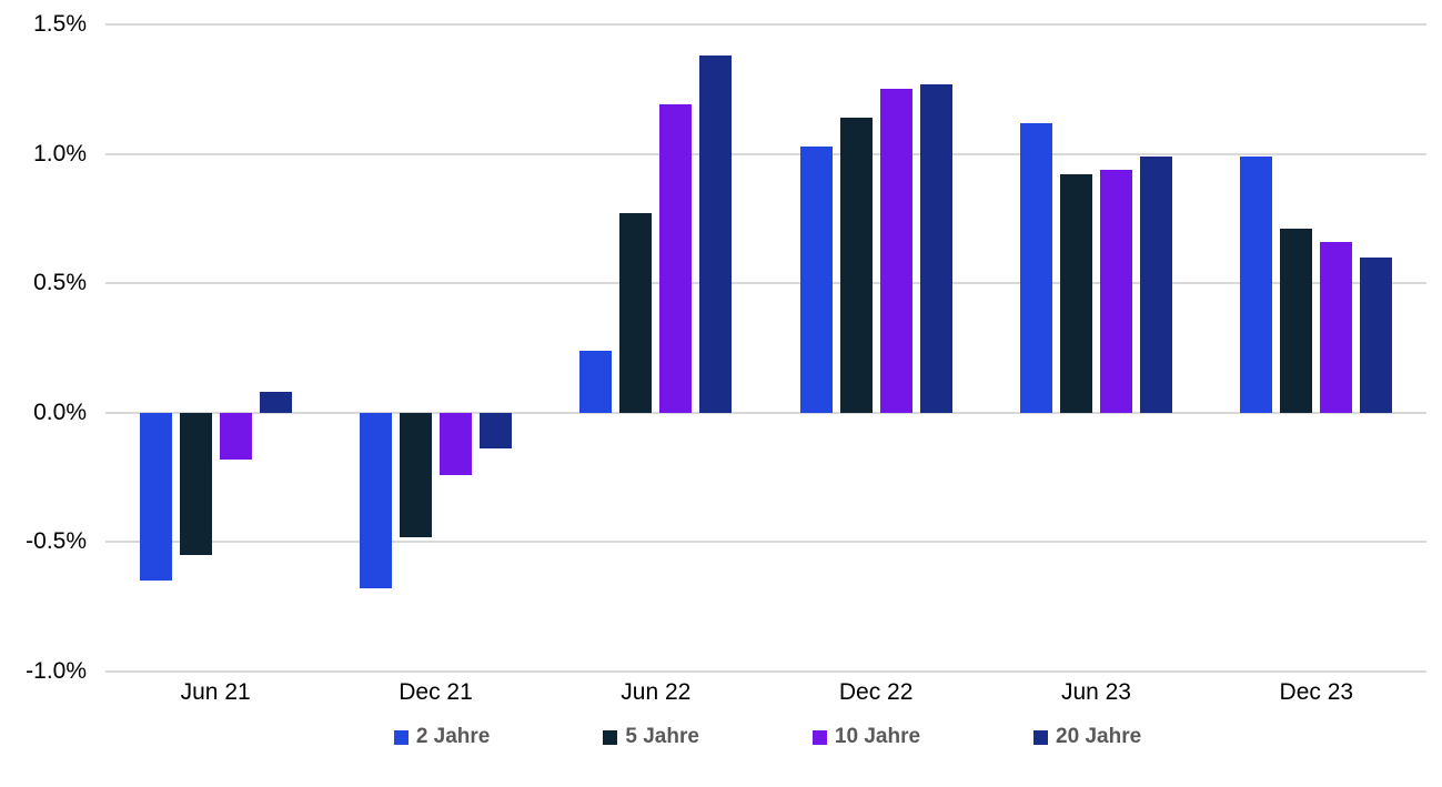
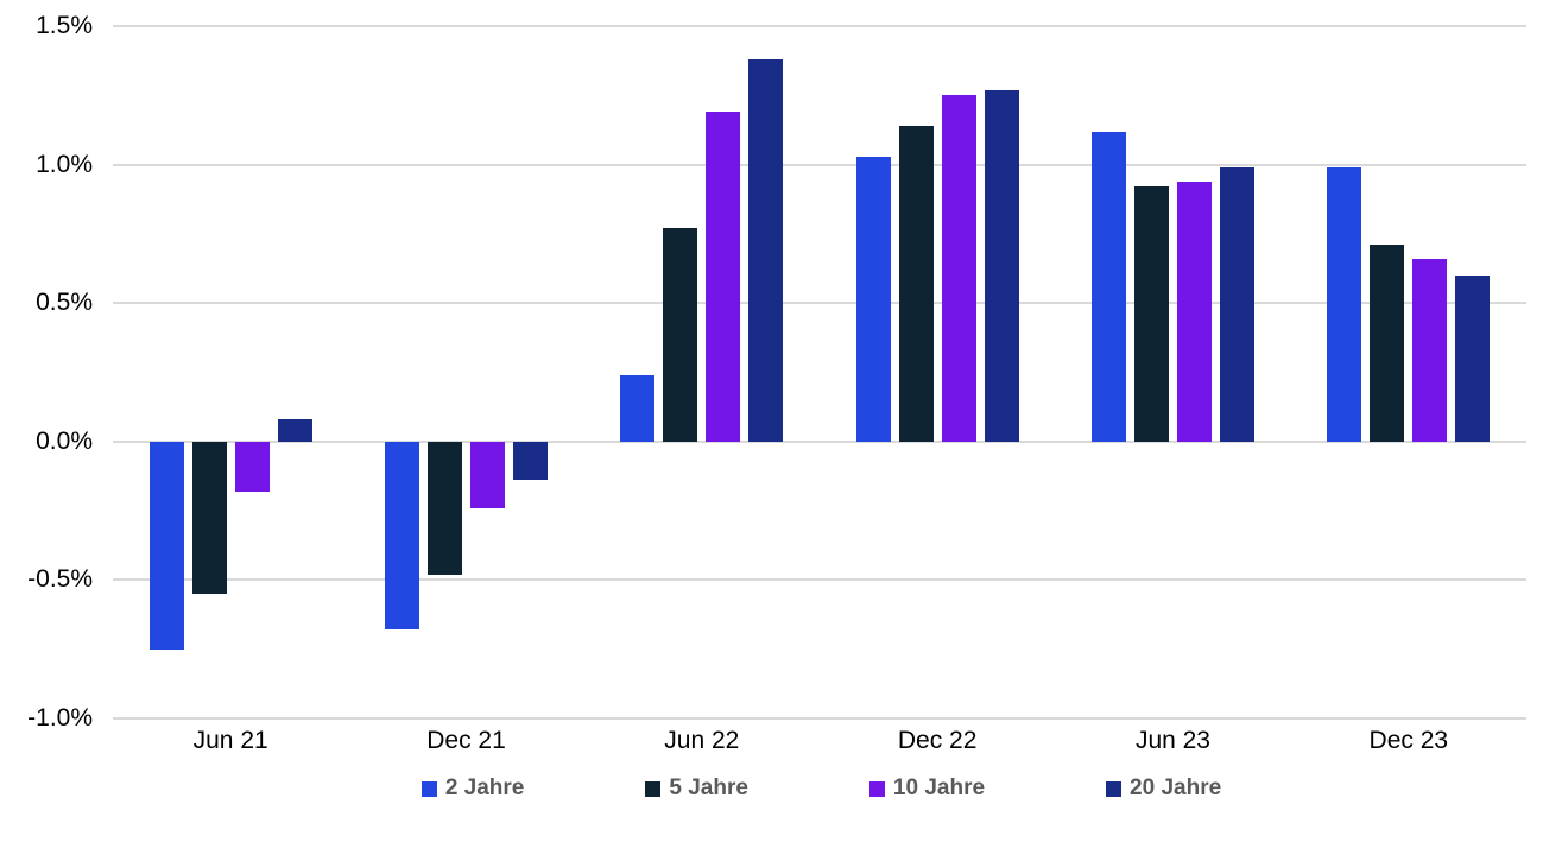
2 Jahre/Jun 21: -0.65% -> -0.75%
